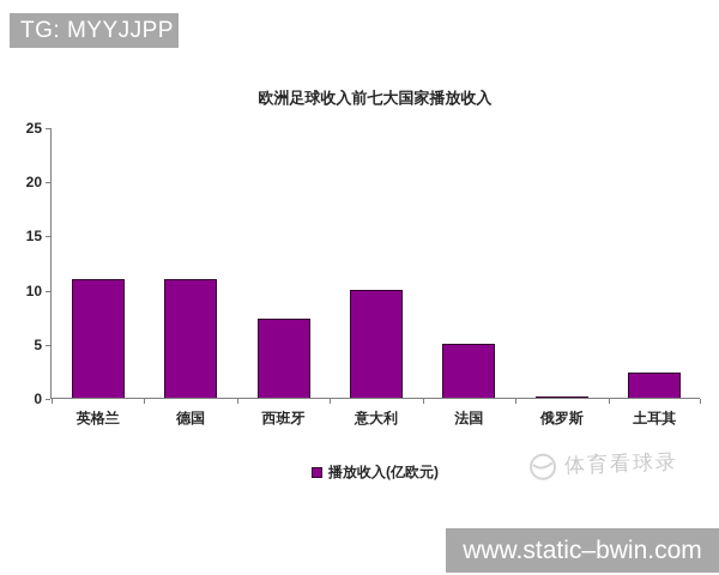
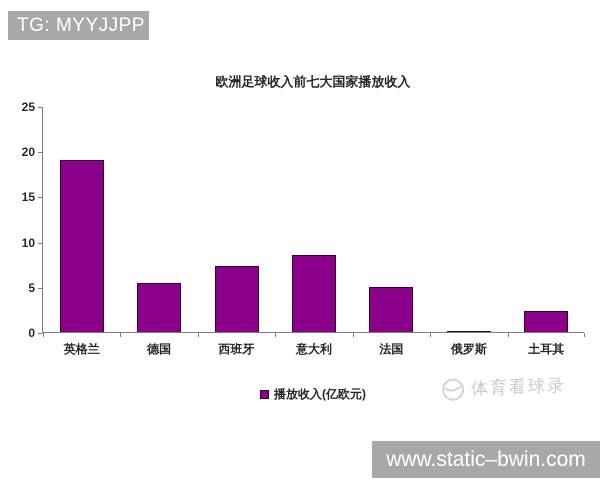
英格兰: 11 -> 19
德国: 11 -> 5
意大利: 10 -> 8
